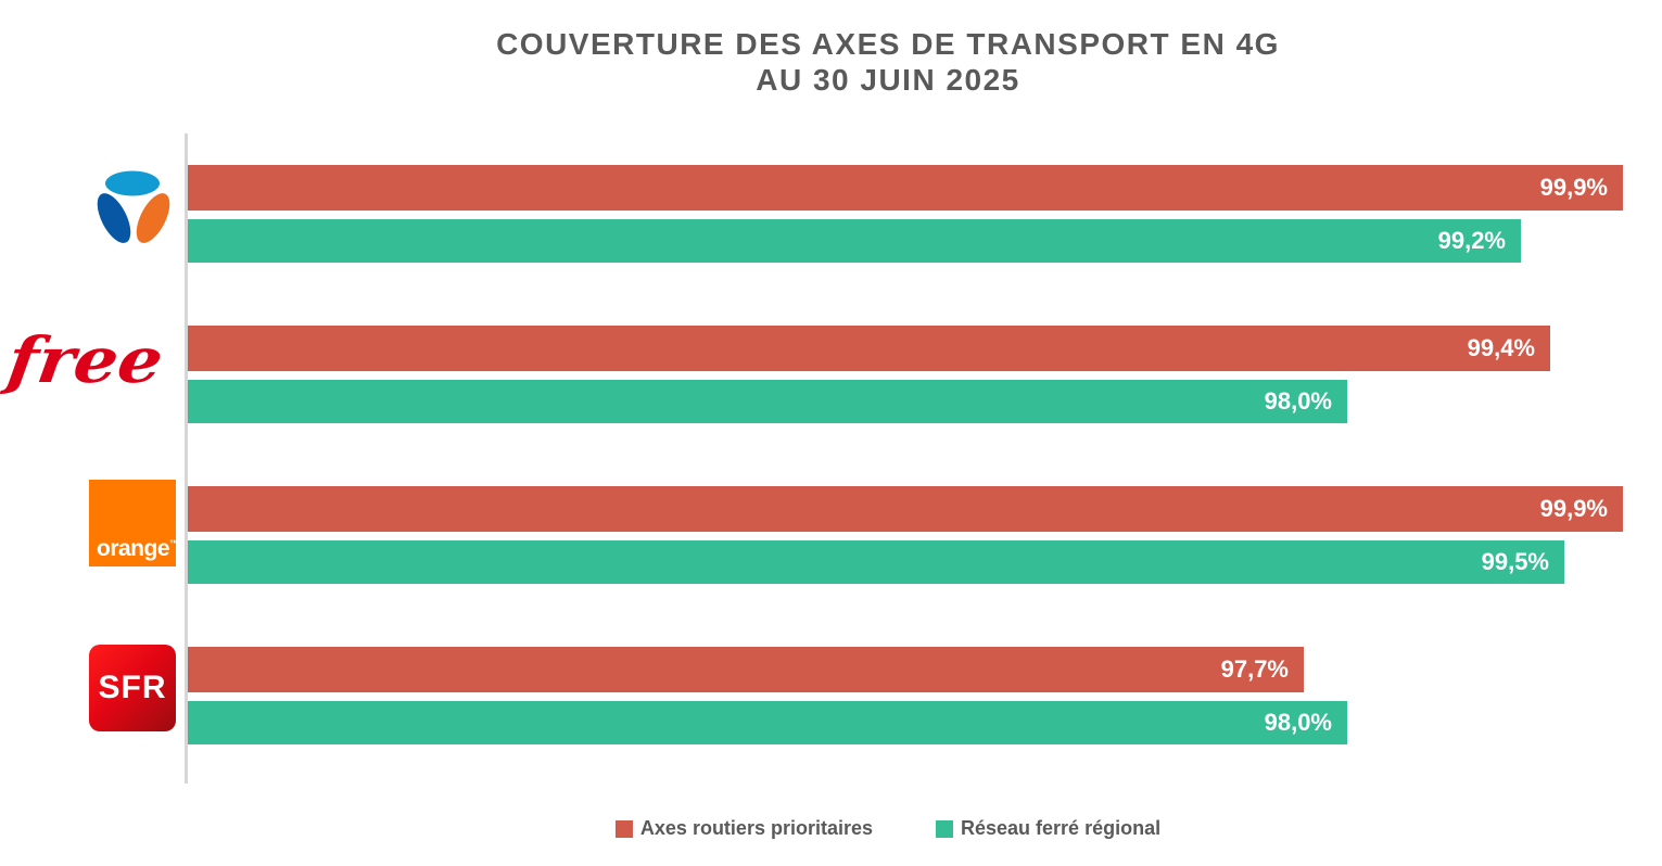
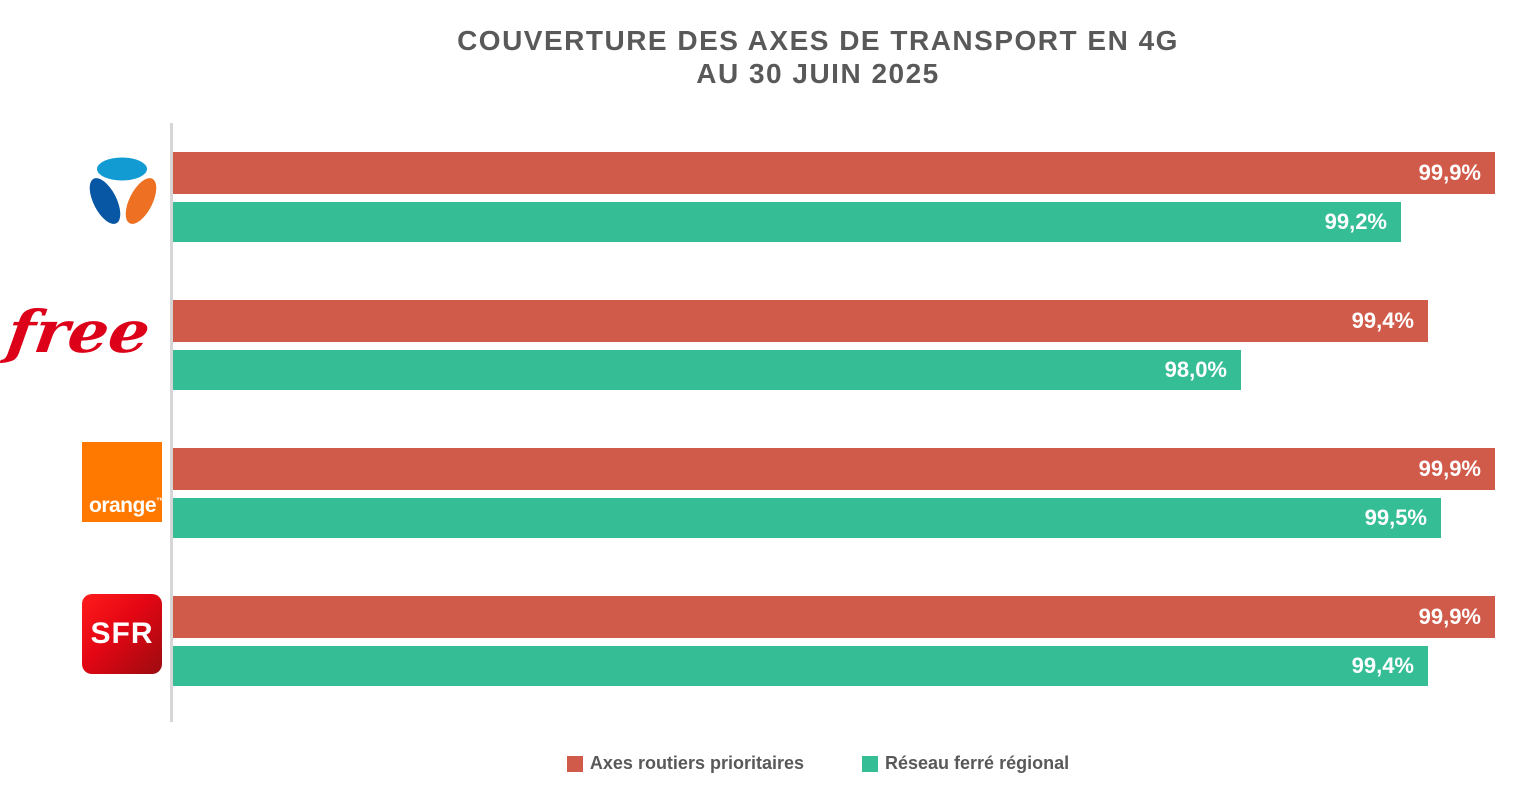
Axes routiers prioritaires/SFR: 97,7% -> 99,9%
Réseau ferré régional/SFR: 98,0% -> 99,4%
